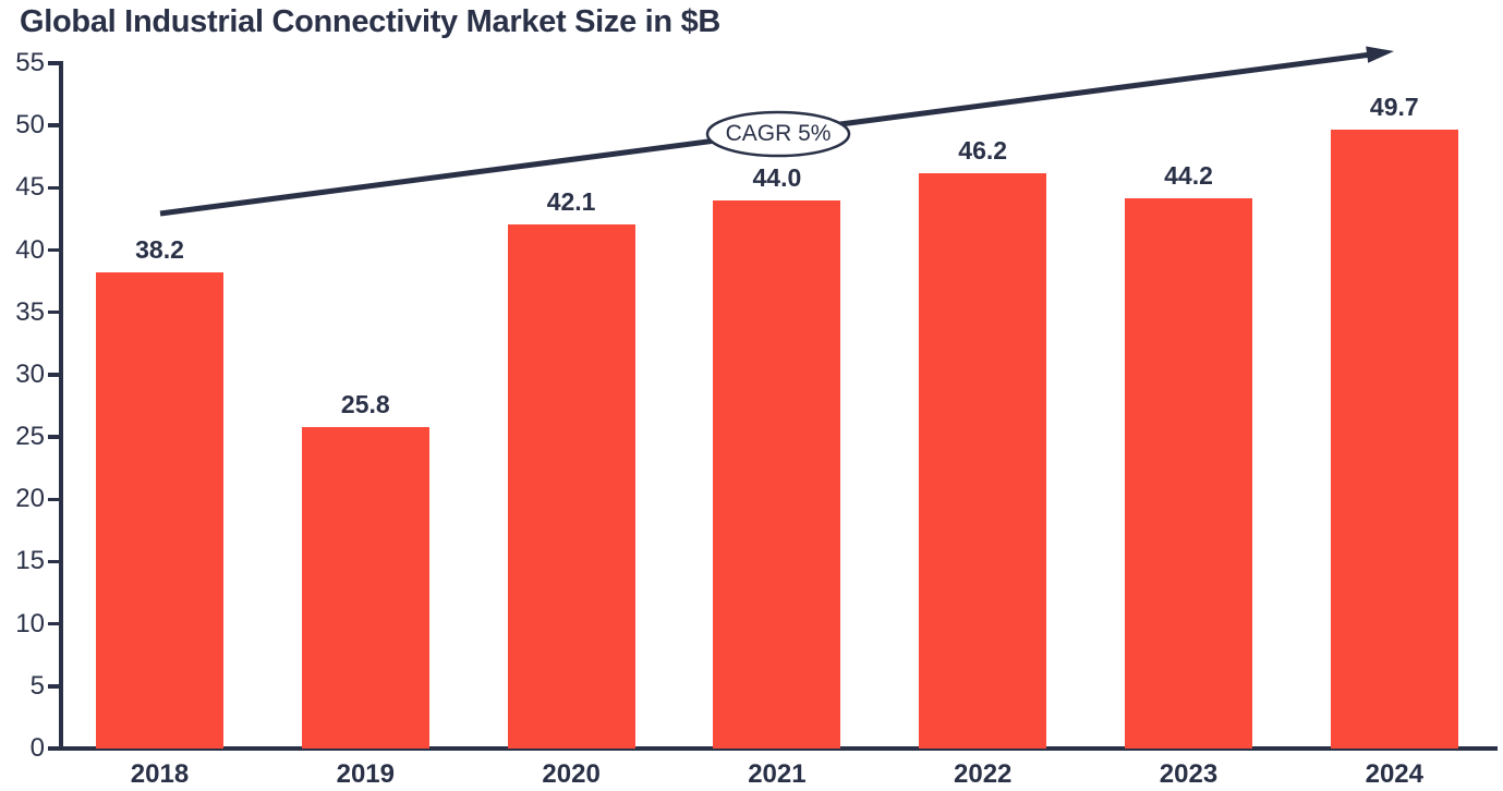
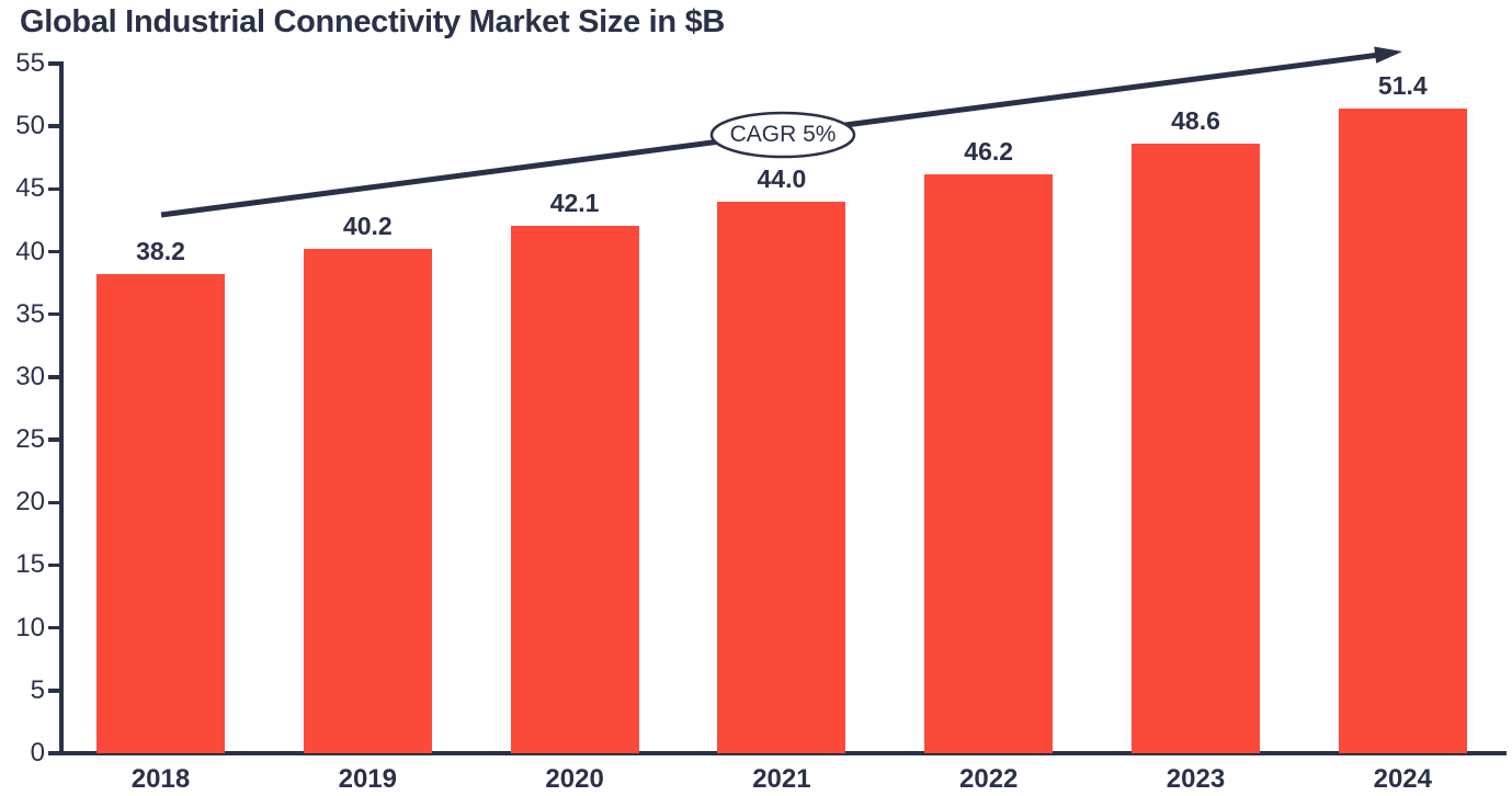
2019: 25.8 -> 40.2
2023: 44.2 -> 48.6
2024: 49.7 -> 51.4
